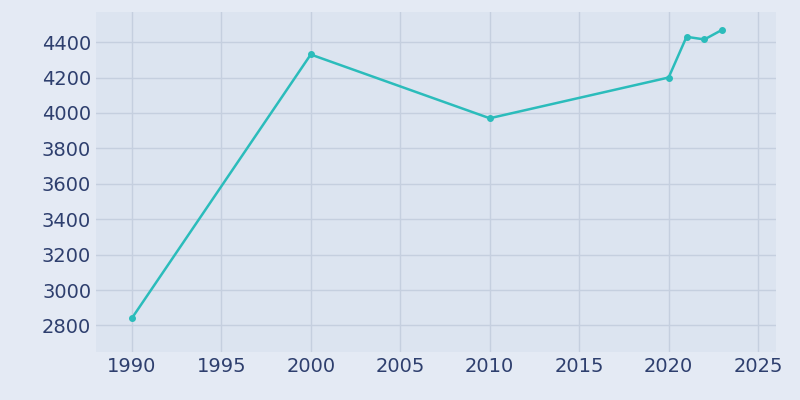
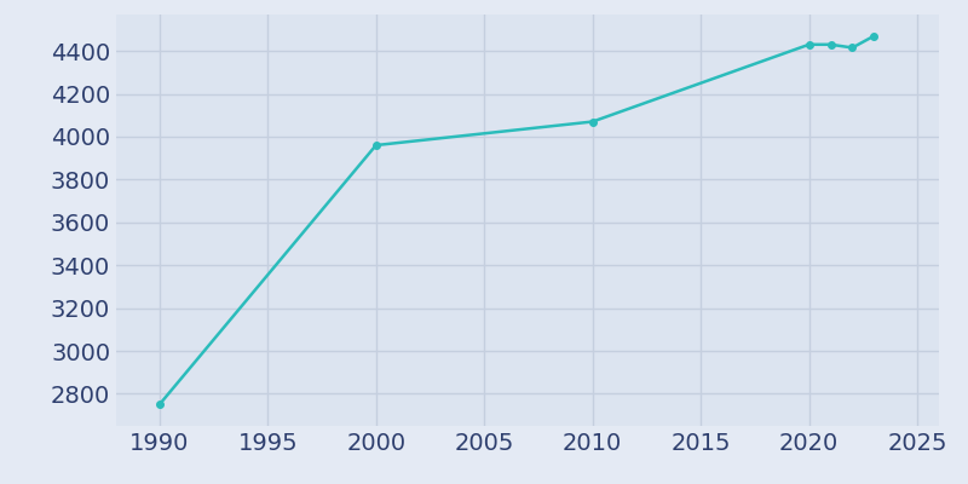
1990: 2840 -> 2750
2000: 4330 -> 3960
2010: 3970 -> 4070
2020: 4200 -> 4430
